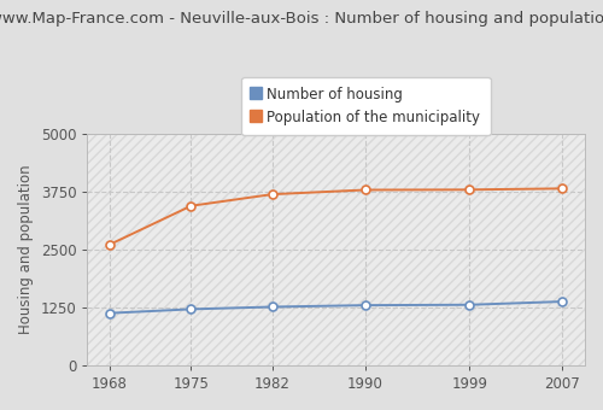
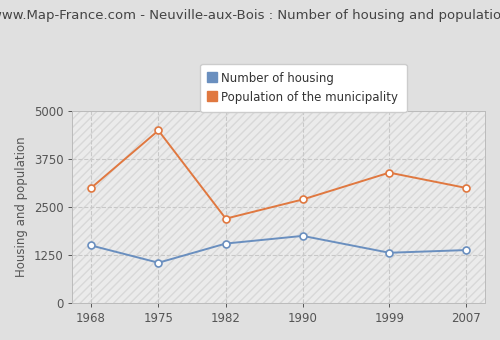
Number of housing/1968: 1130 -> 1500
Population of the municipality/1968: 2620 -> 3000
Number of housing/1975: 1220 -> 1050
Population of the municipality/1975: 3450 -> 4500
Number of housing/1982: 1260 -> 1550
Population of the municipality/1982: 3700 -> 2200
Number of housing/1990: 1300 -> 1750
Population of the municipality/1990: 3800 -> 2700
Population of the municipality/1999: 3800 -> 3400
Population of the municipality/2007: 3820 -> 3000
